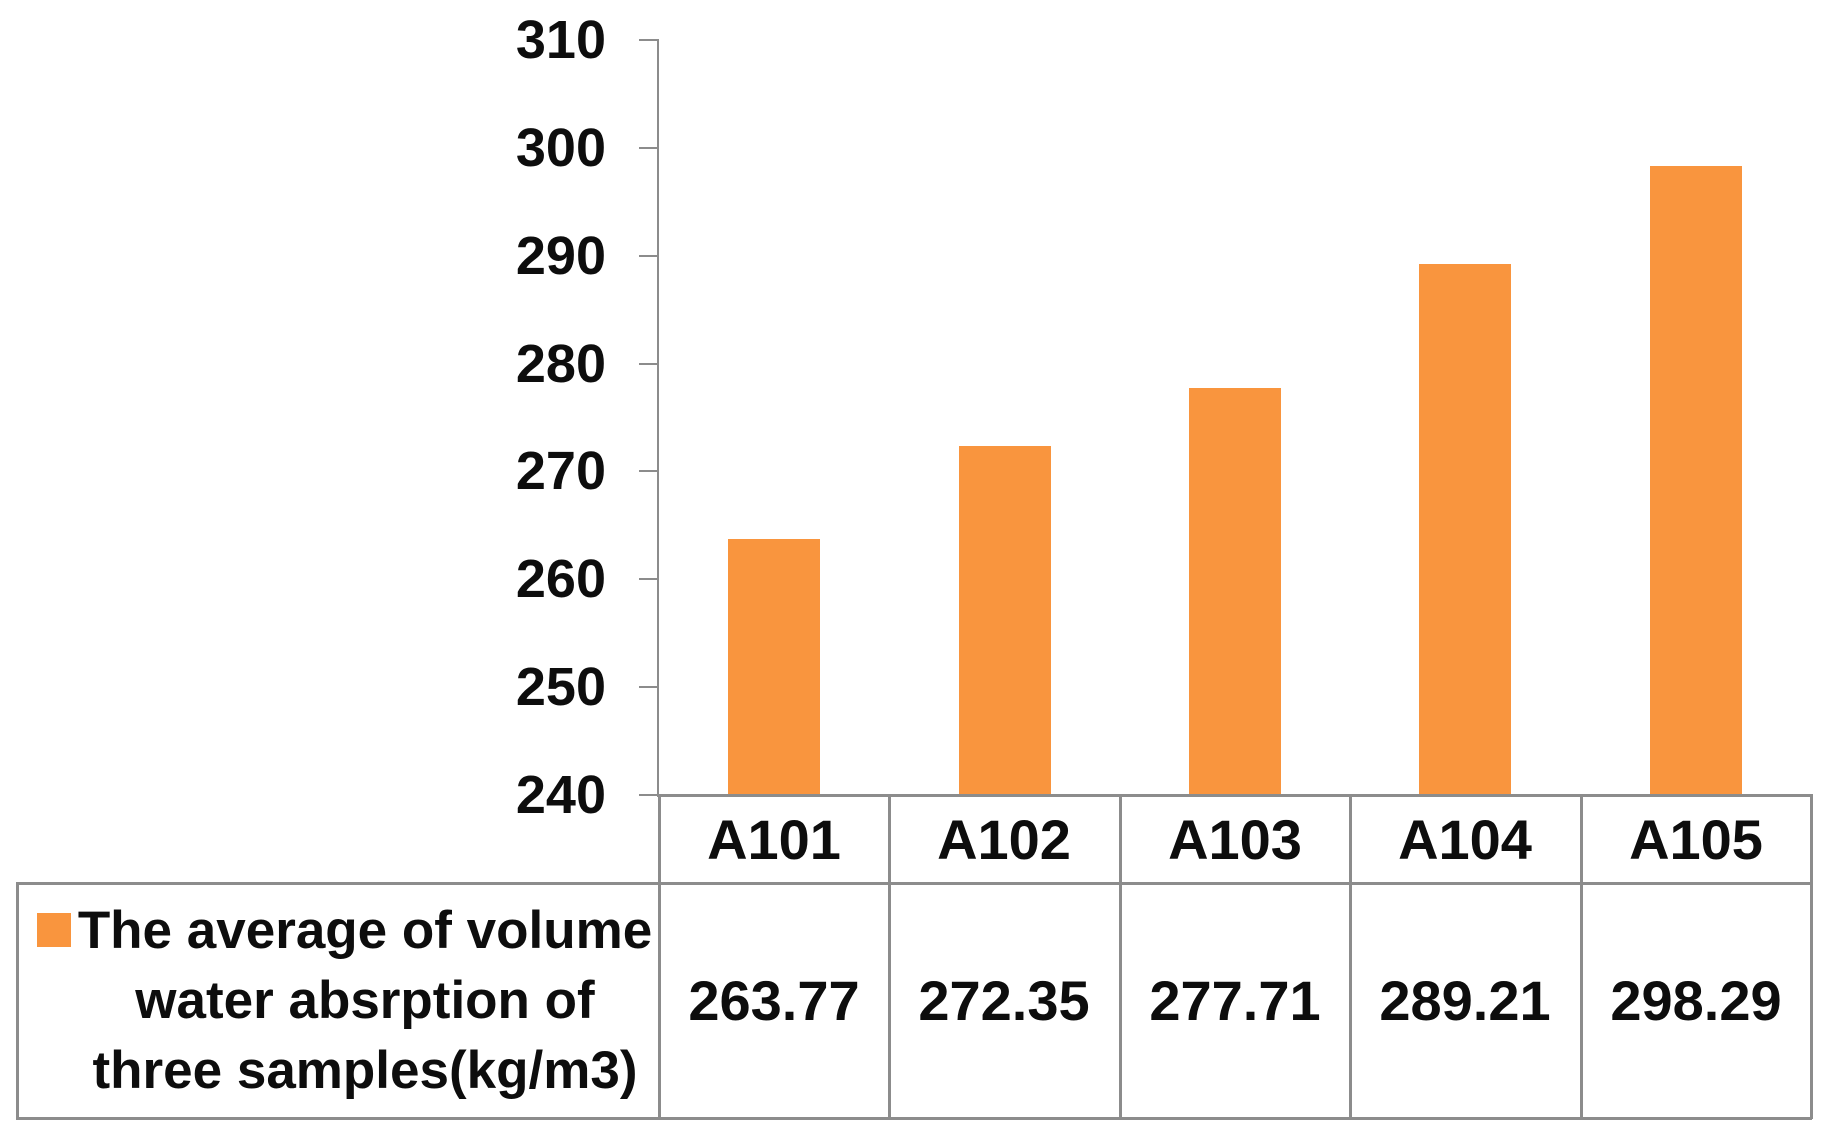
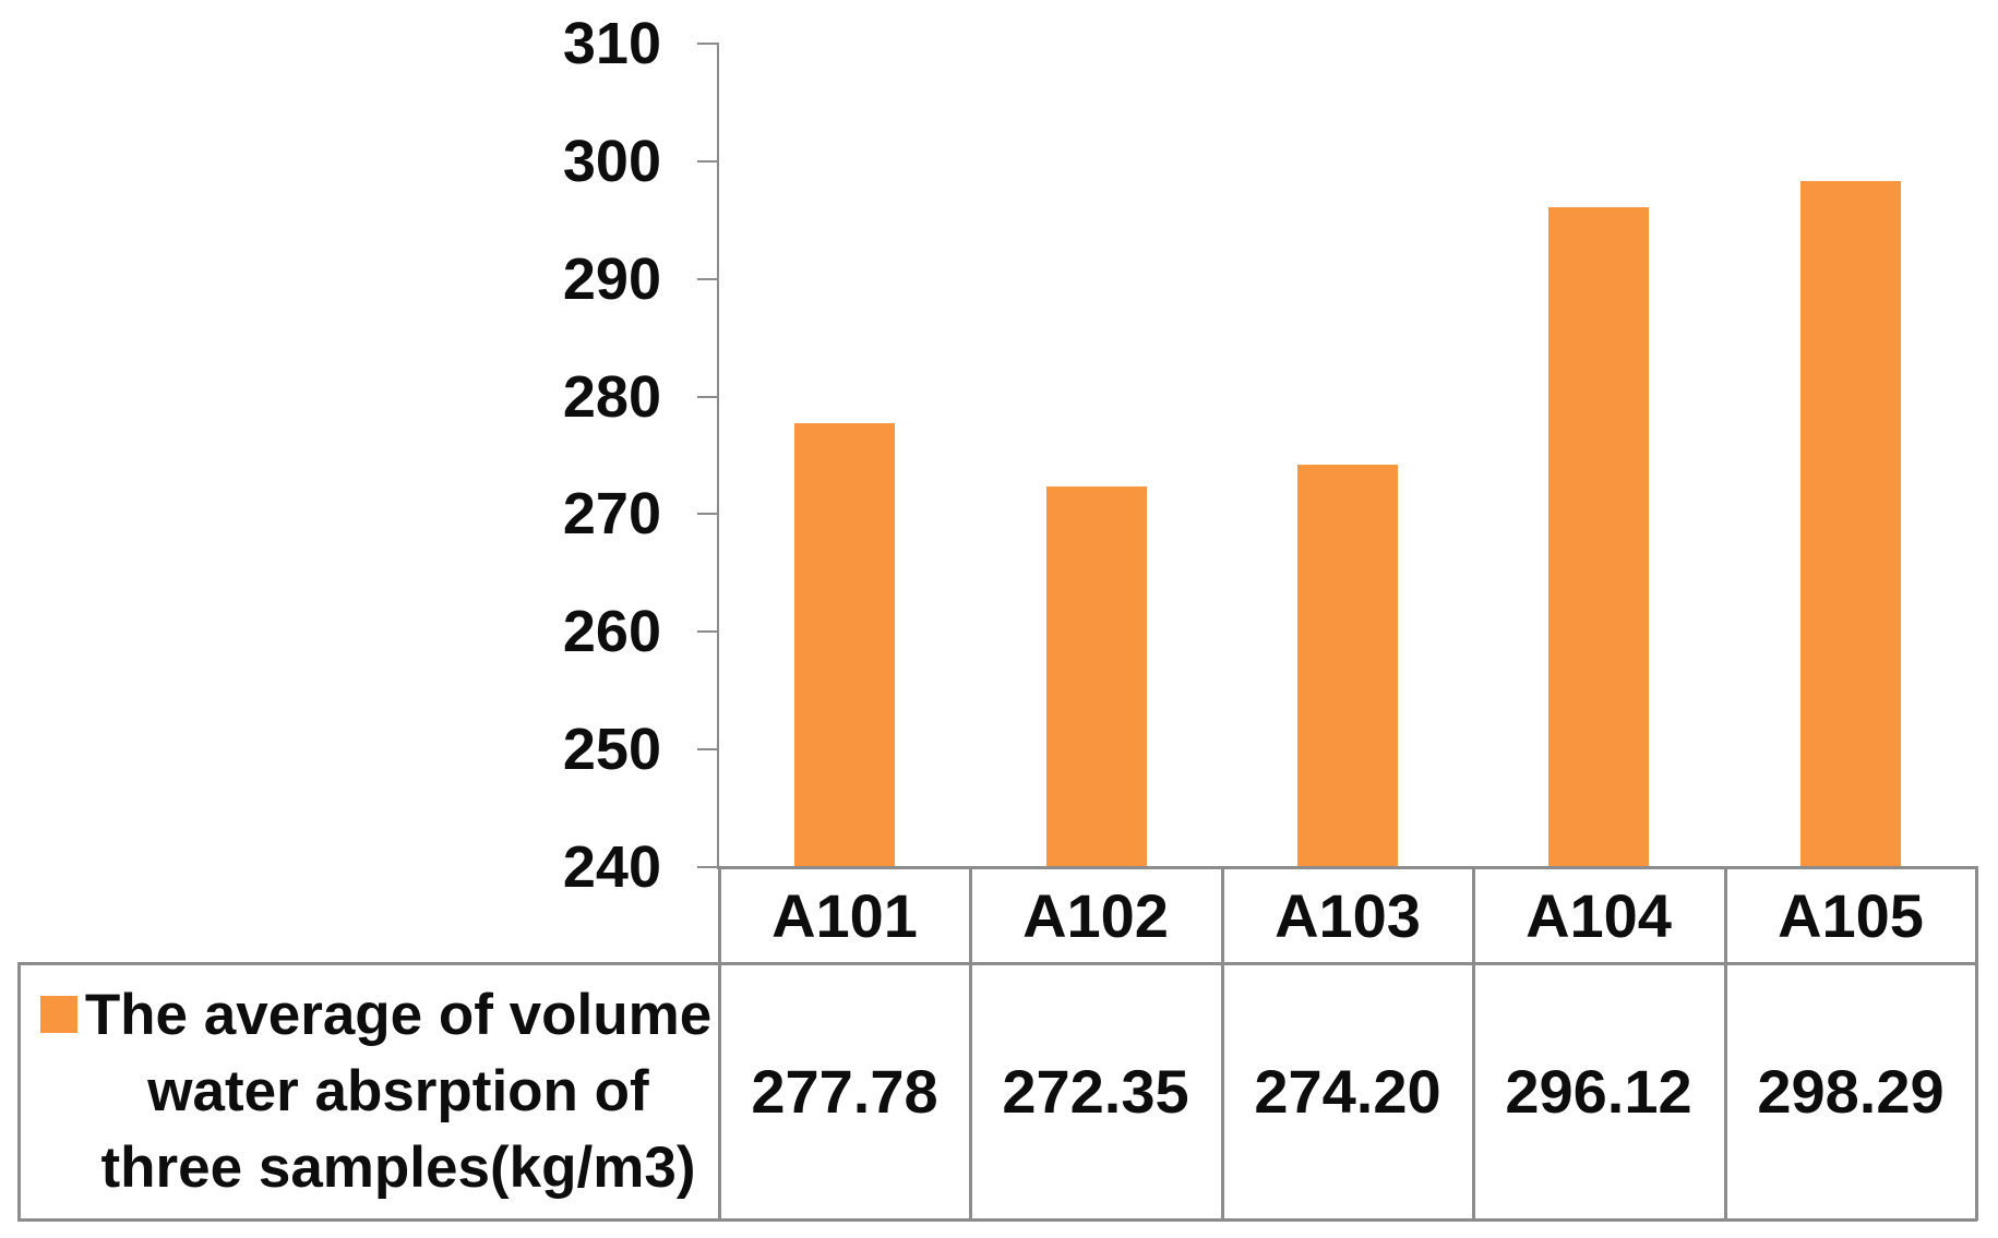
A101: 263.77 -> 277.78
A103: 277.71 -> 274.20
A104: 289.21 -> 296.12
